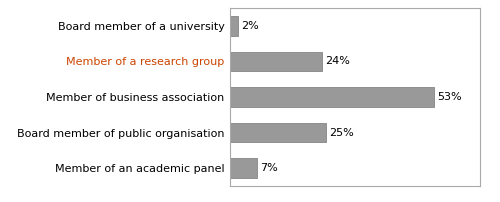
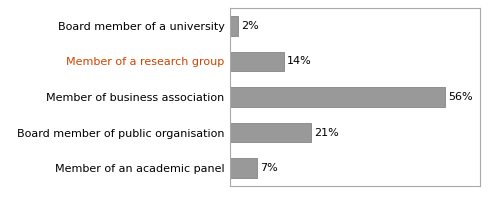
Member of a research group: 24% -> 14%
Member of business association: 53% -> 56%
Board member of public organisation: 25% -> 21%
